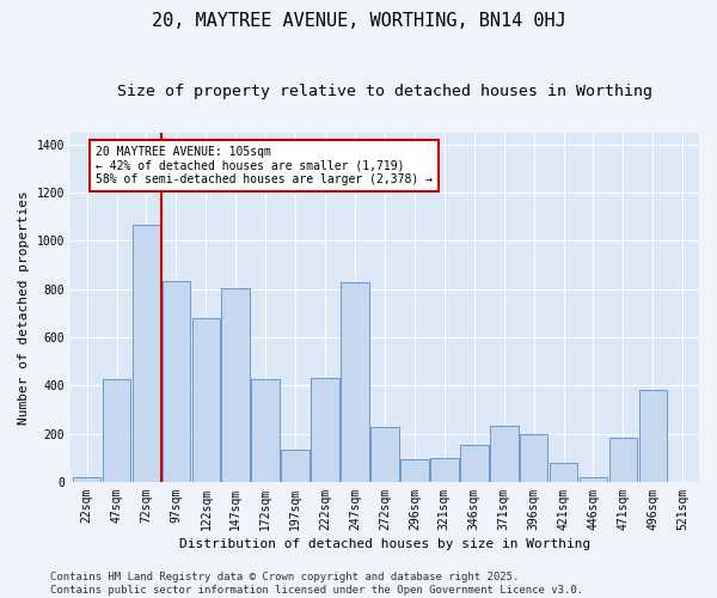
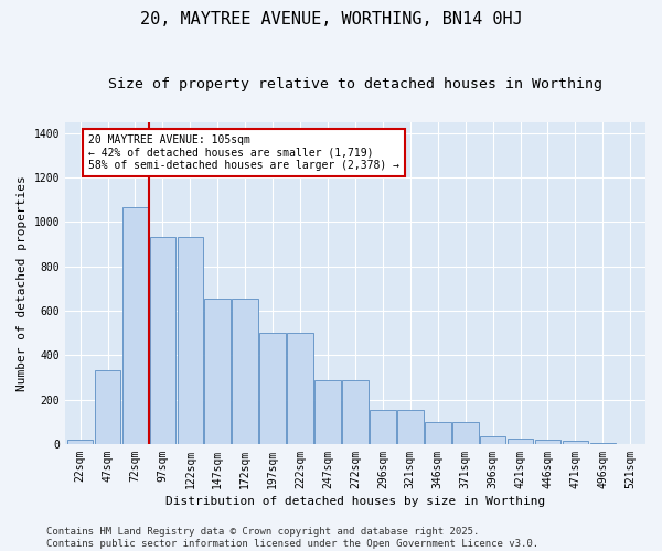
47sqm: 425 -> 330
97sqm: 835 -> 930
122sqm: 680 -> 930
147sqm: 805 -> 655
172sqm: 425 -> 655
197sqm: 135 -> 500
222sqm: 430 -> 500
247sqm: 830 -> 285
272sqm: 230 -> 285
296sqm: 95 -> 155
321sqm: 100 -> 155
346sqm: 155 -> 100
371sqm: 235 -> 100
396sqm: 200 -> 35
421sqm: 80 -> 25
471sqm: 185 -> 13
496sqm: 380 -> 5
